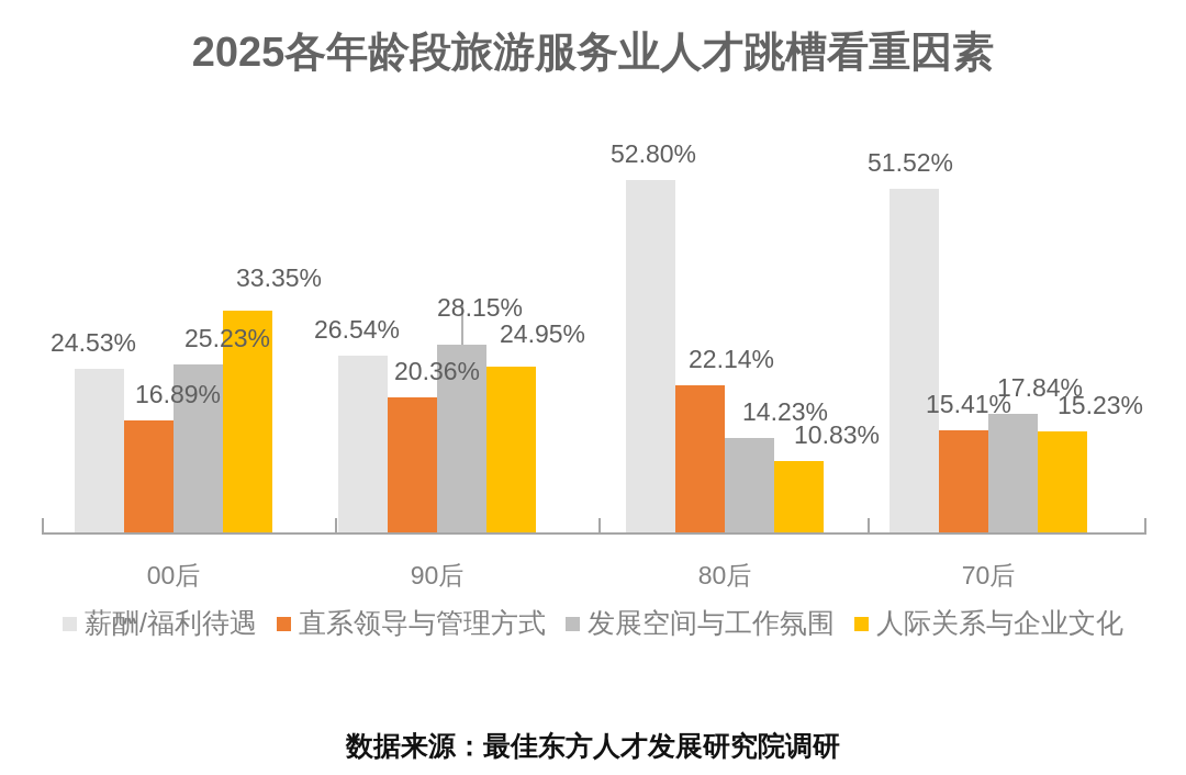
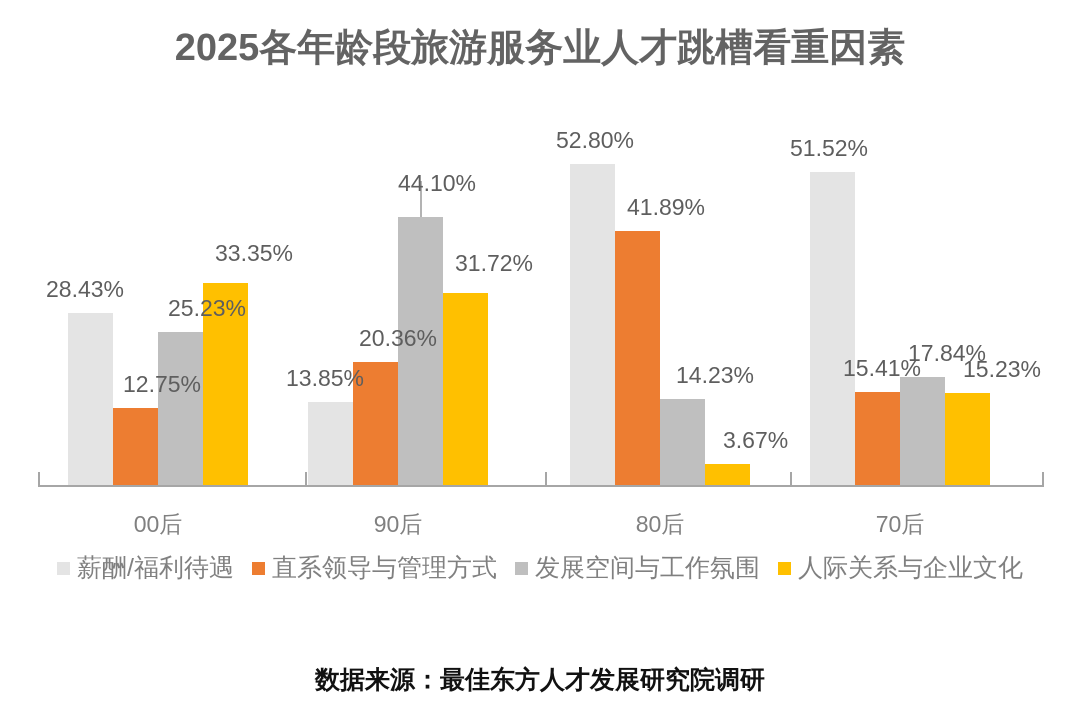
薪酬/福利待遇/00后: 24.53% -> 28.43%
直系领导与管理方式/00后: 16.89% -> 12.75%
薪酬/福利待遇/90后: 26.54% -> 13.85%
发展空间与工作氛围/90后: 28.15% -> 44.10%
人际关系与企业文化/90后: 24.95% -> 31.72%
直系领导与管理方式/80后: 22.14% -> 41.89%
人际关系与企业文化/80后: 10.83% -> 3.67%
